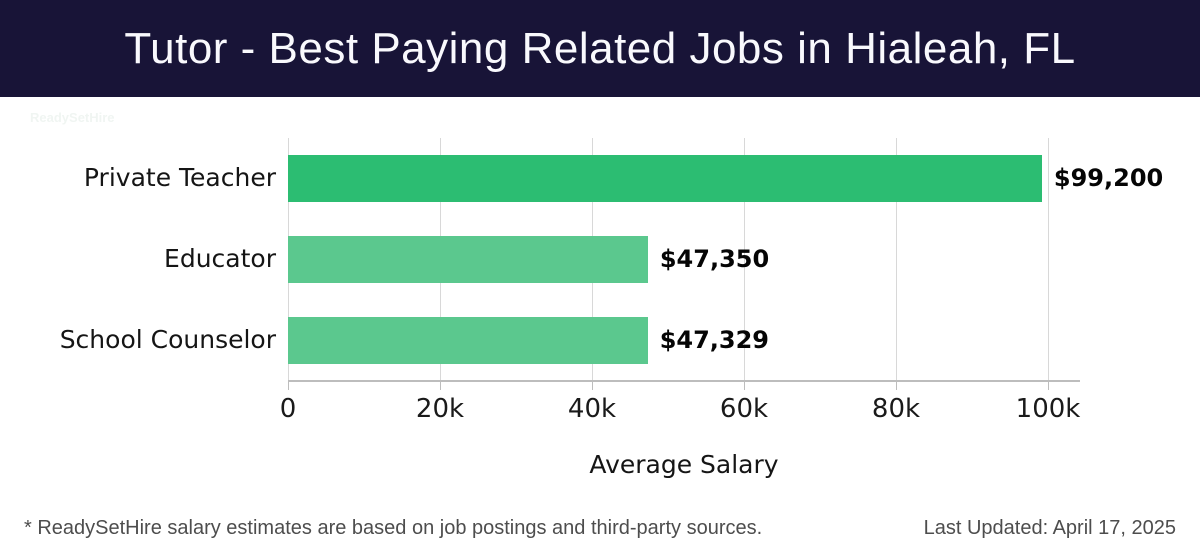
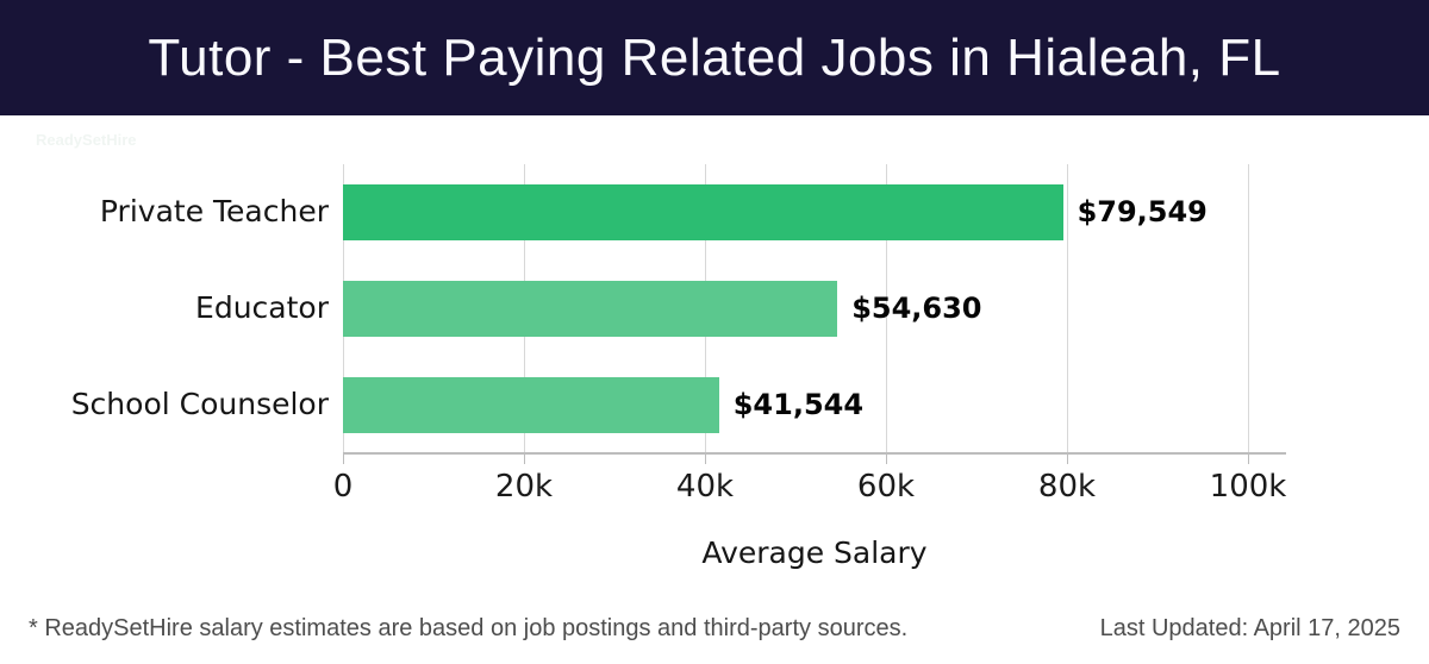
Private Teacher: $99,200 -> $79,549
Educator: $47,350 -> $54,630
School Counselor: $47,329 -> $41,544
